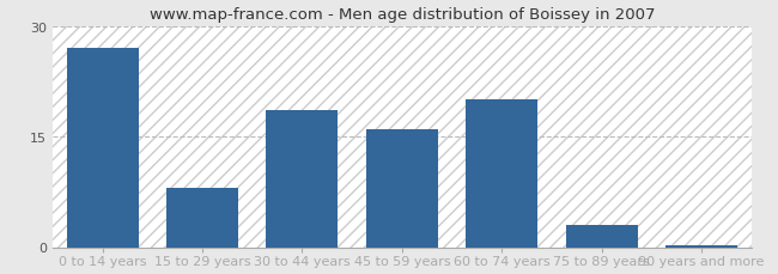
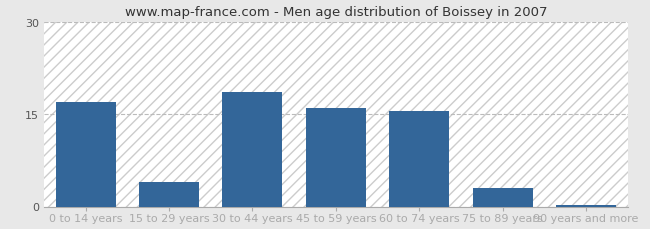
0 to 14 years: 27.0 -> 17.0
15 to 29 years: 8.0 -> 4.0
60 to 74 years: 20.0 -> 15.5
